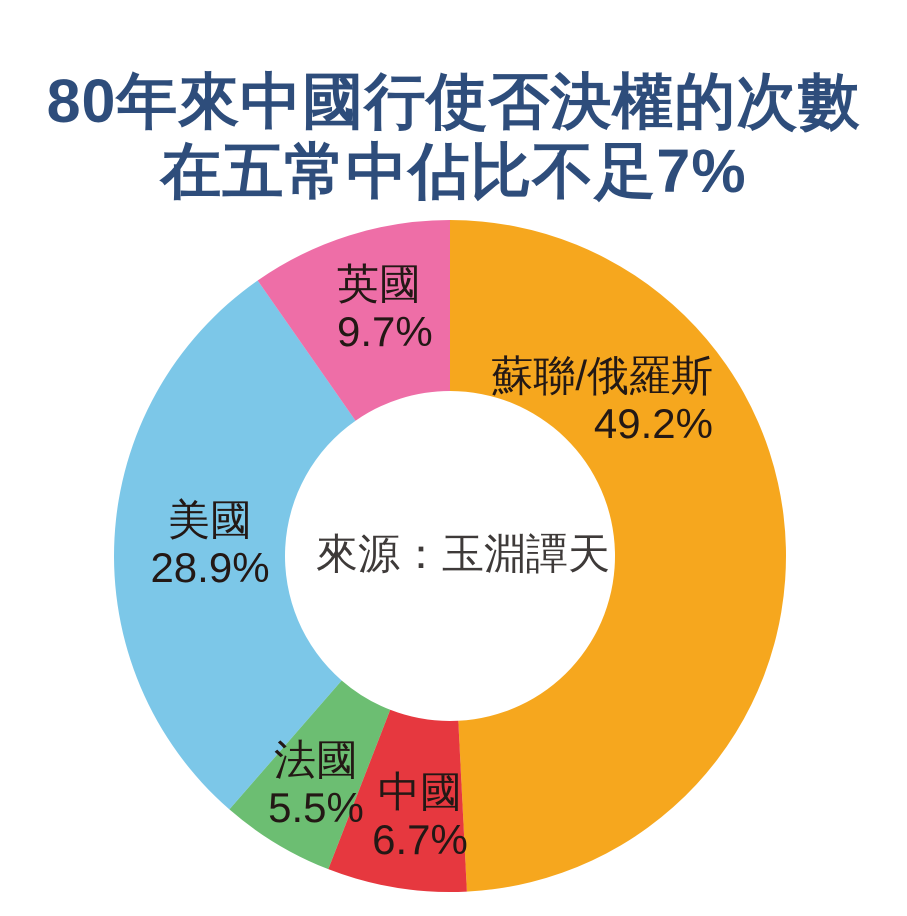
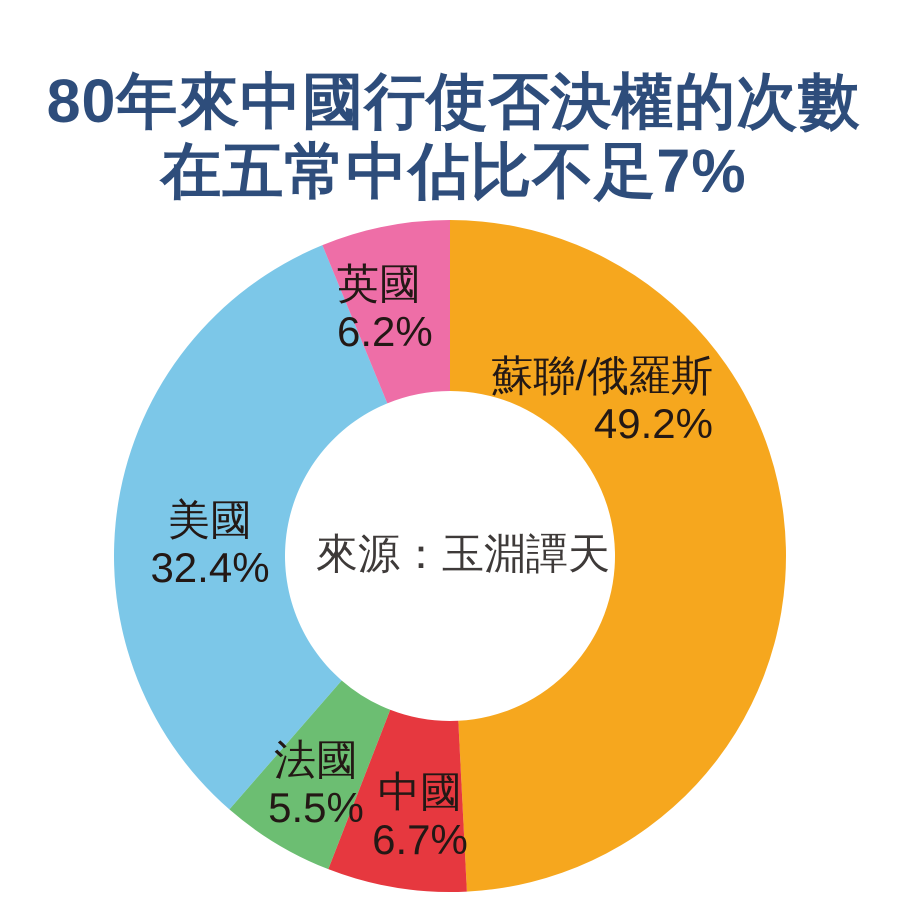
美國: 28.9% -> 32.4%
英國: 9.7% -> 6.2%
